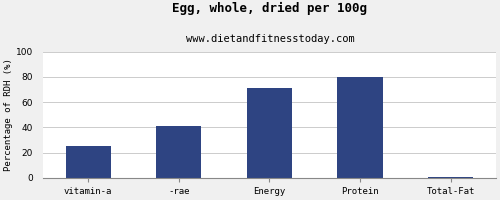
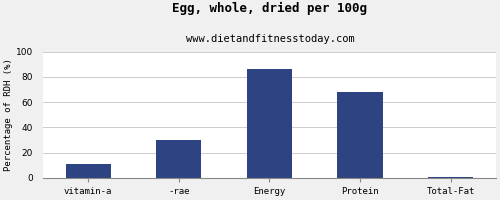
vitamin-a: 25 -> 11
-rae: 41 -> 30
Energy: 71 -> 86
Protein: 80 -> 68
